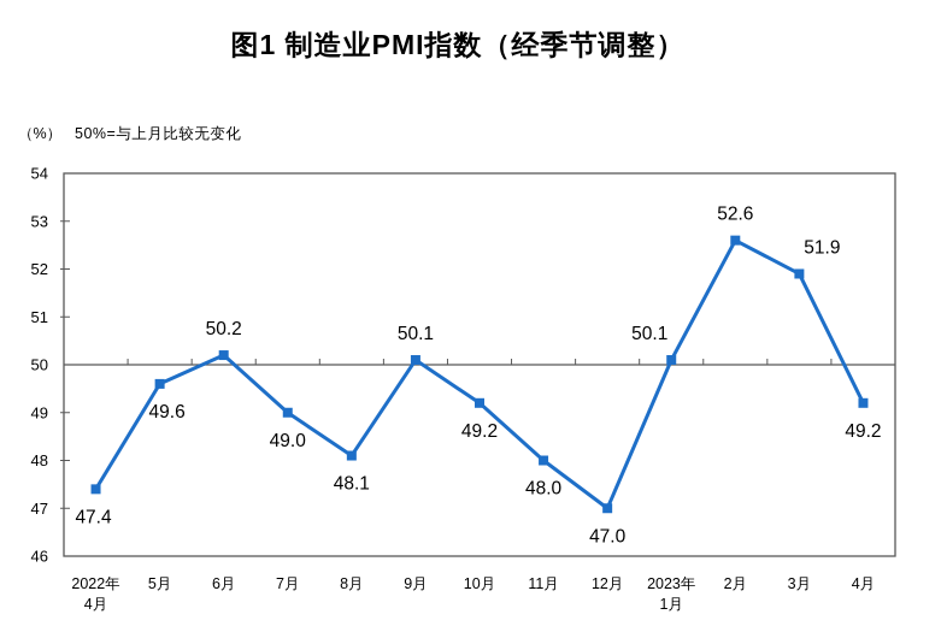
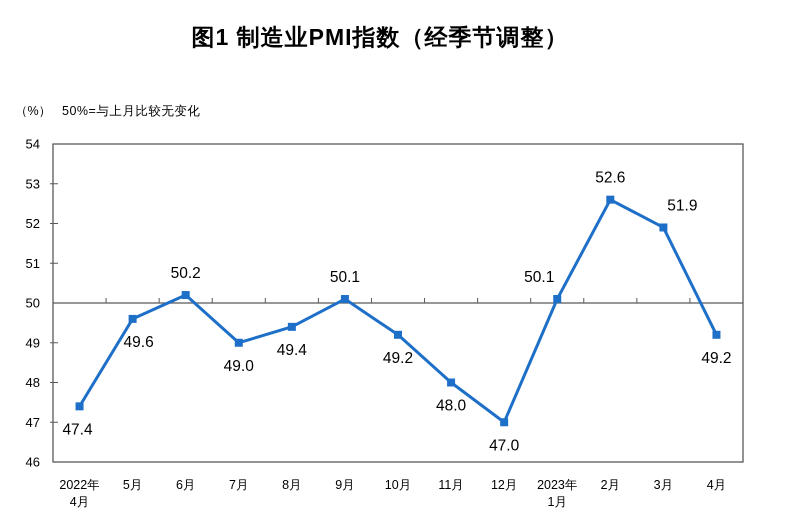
8月: 48.1 -> 49.4
